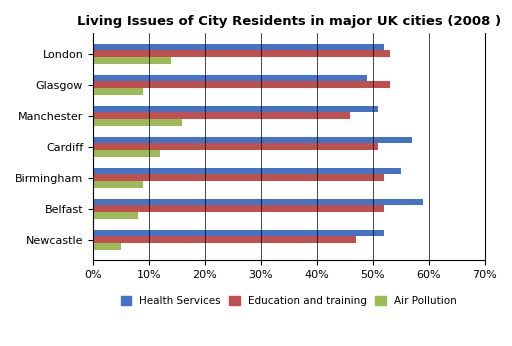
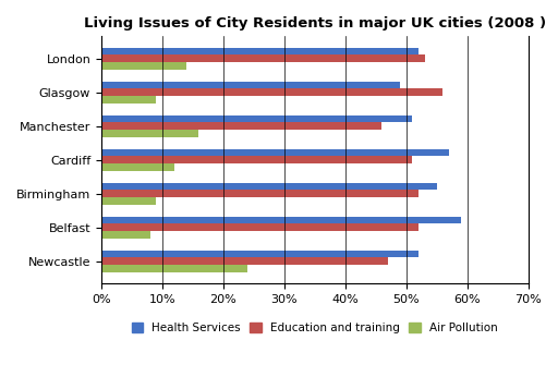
Education and training/Glasgow: 53% -> 56%
Air Pollution/Newcastle: 5% -> 24%
